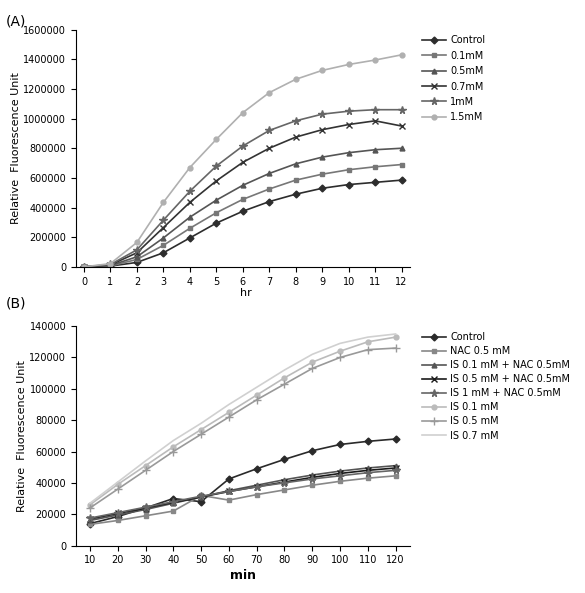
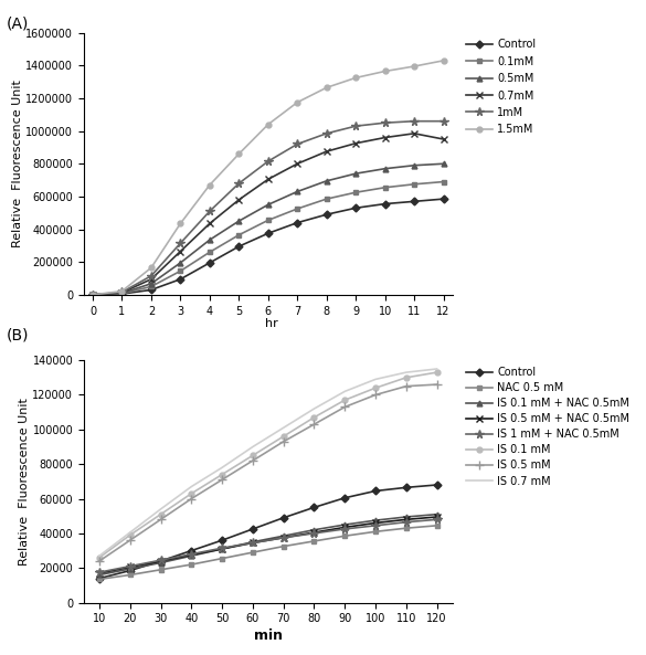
Control/50: 28000 -> 36000
NAC 0.5 mM/50: 32000 -> 26000
